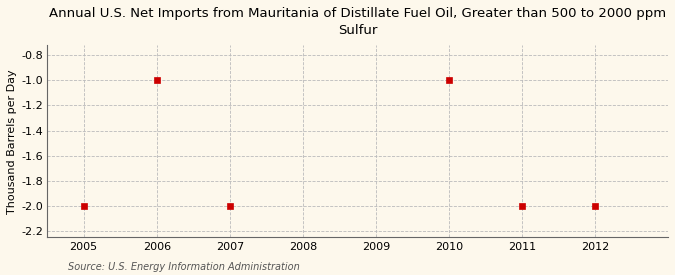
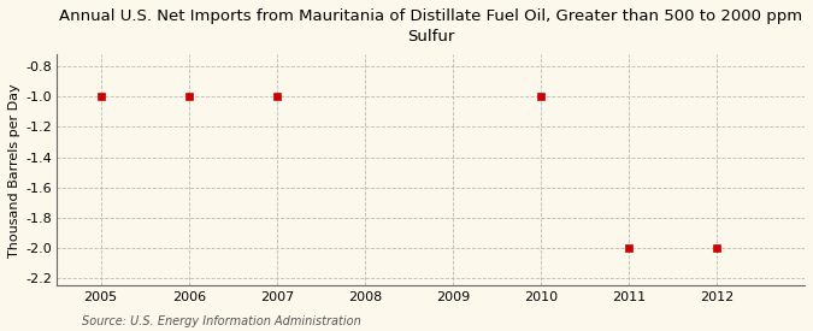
2005: -2 -> -1
2007: -2 -> -1
